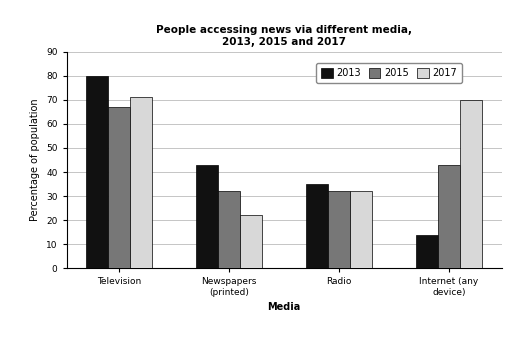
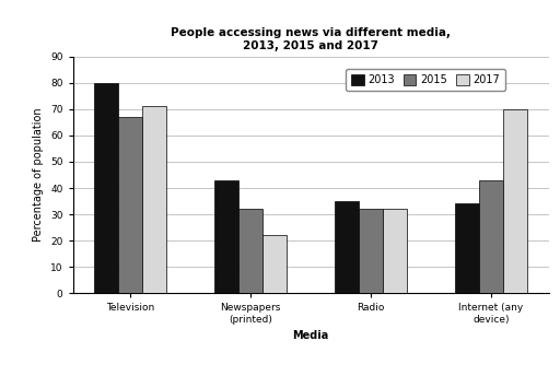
2013/Internet (any device): 14 -> 34
